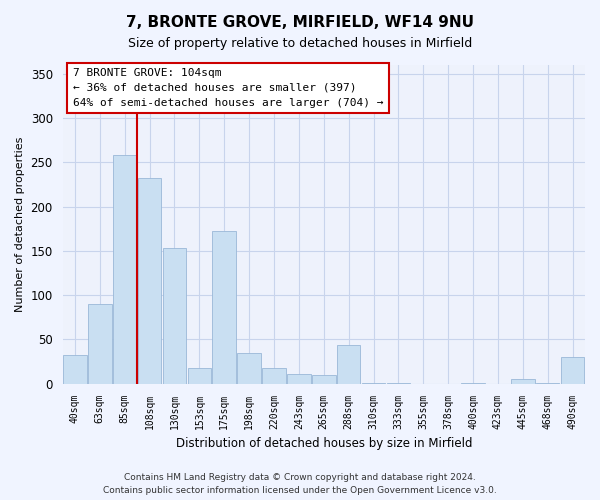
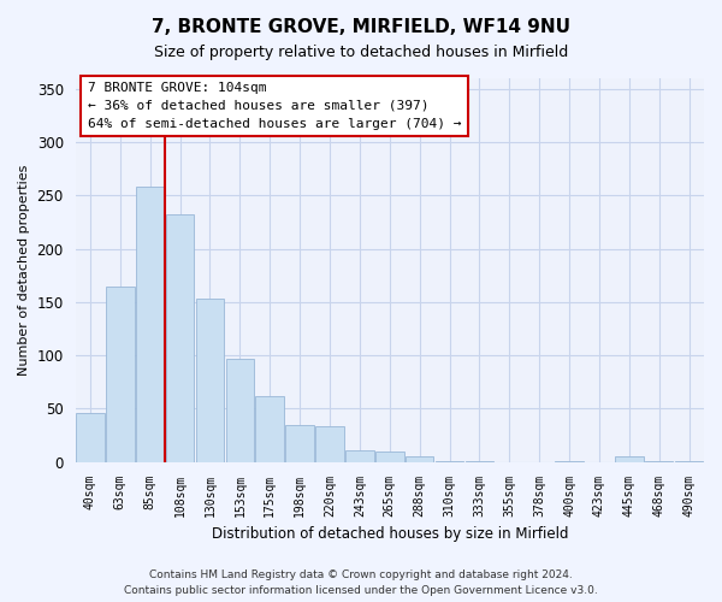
40sqm: 32 -> 46
63sqm: 90 -> 165
153sqm: 18 -> 97
175sqm: 172 -> 62
220sqm: 18 -> 34
288sqm: 44 -> 5
490sqm: 30 -> 1
